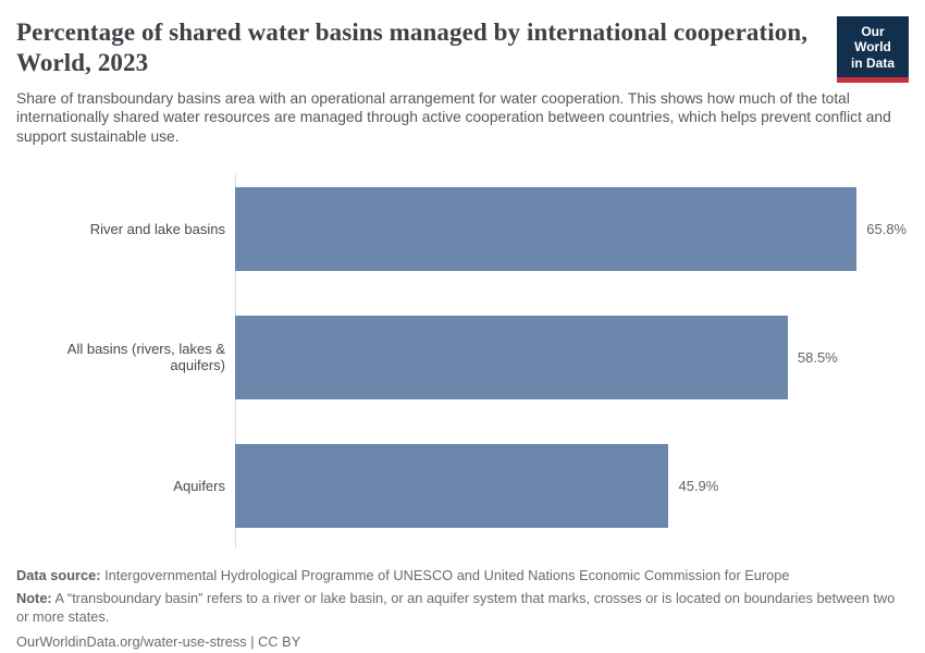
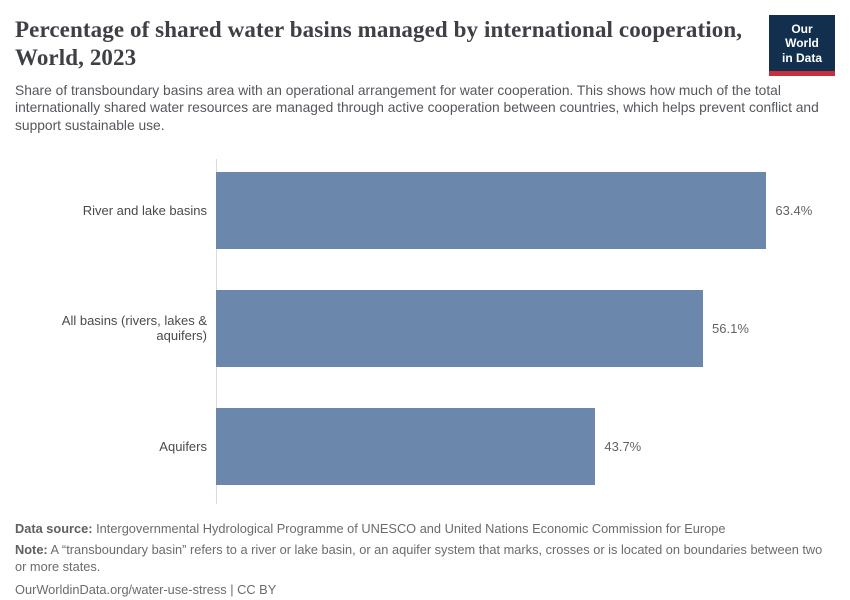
River and lake basins: 65.8% -> 63.4%
All basins (rivers, lakes & aquifers): 58.5% -> 56.1%
Aquifers: 45.9% -> 43.7%
